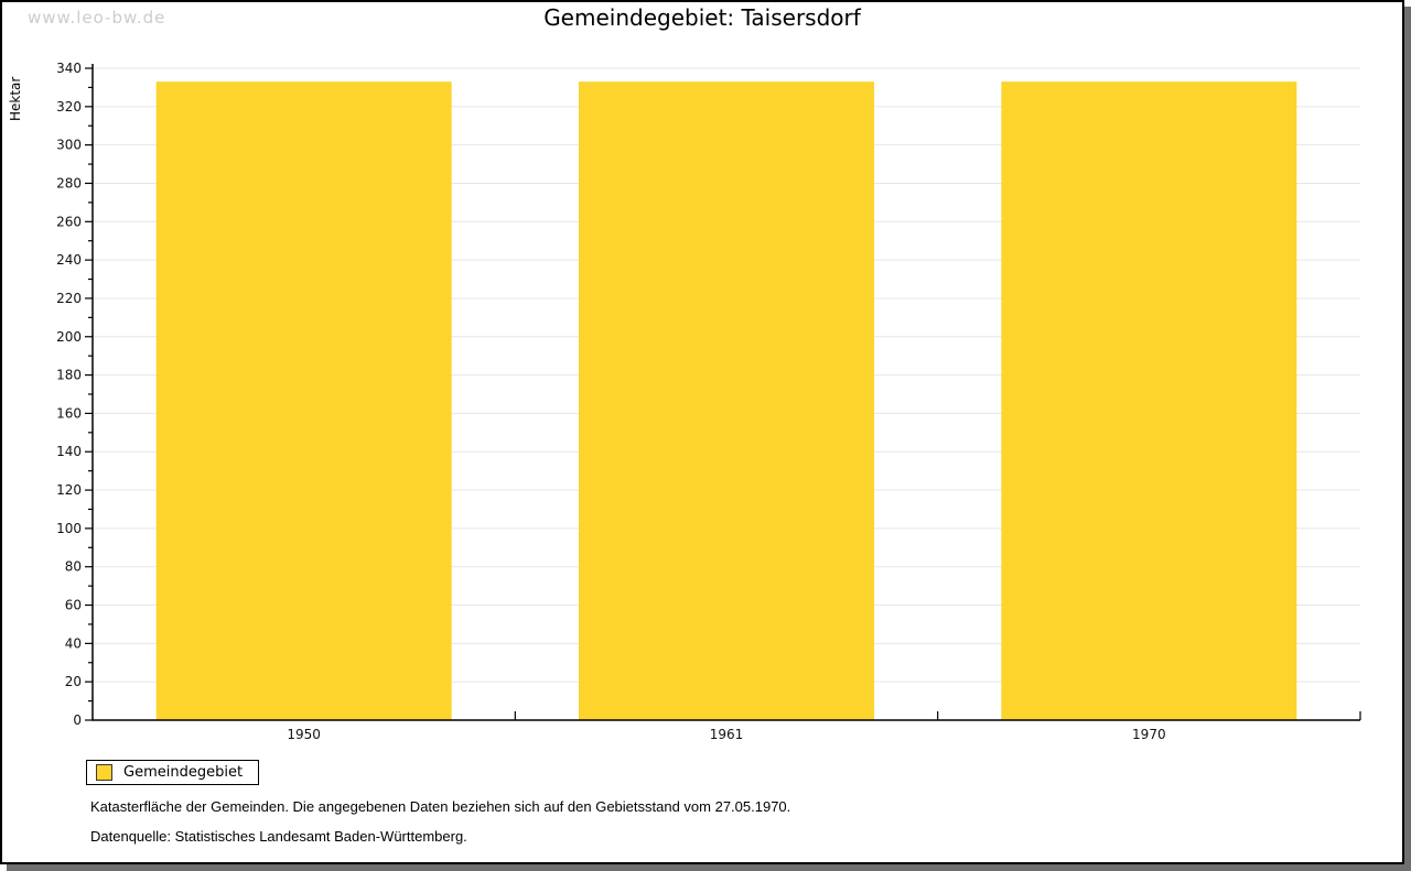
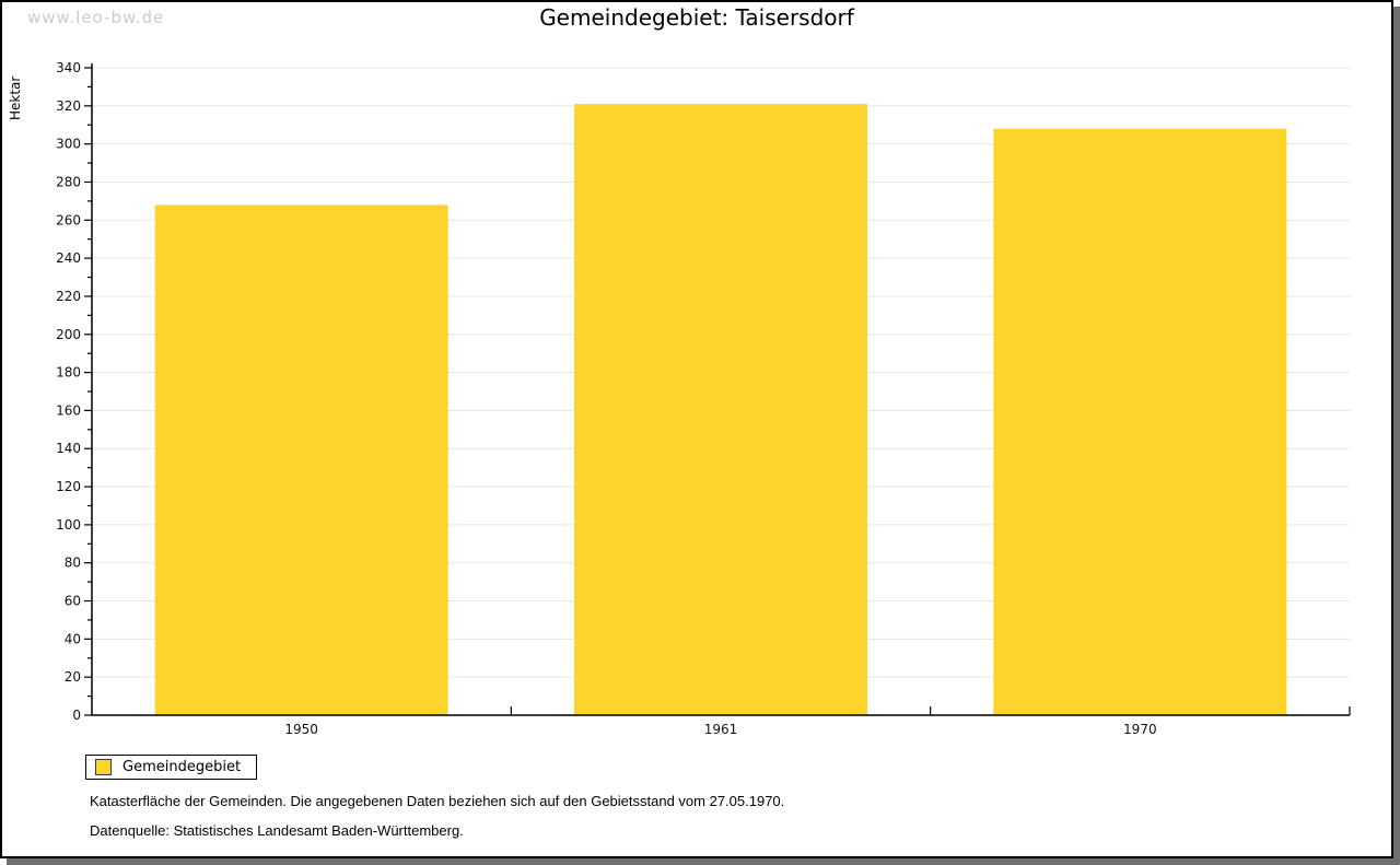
1950: 333 -> 268
1961: 333 -> 321
1970: 333 -> 308
